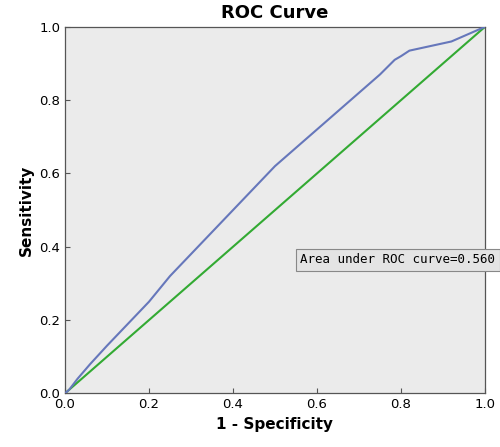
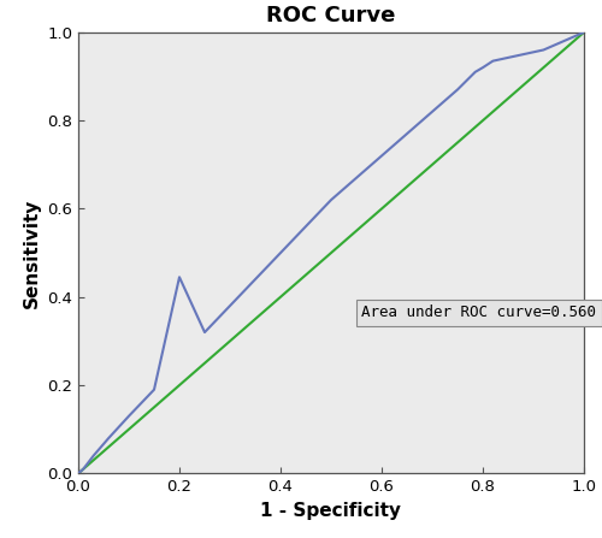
0.2: 0.250 -> 0.445
